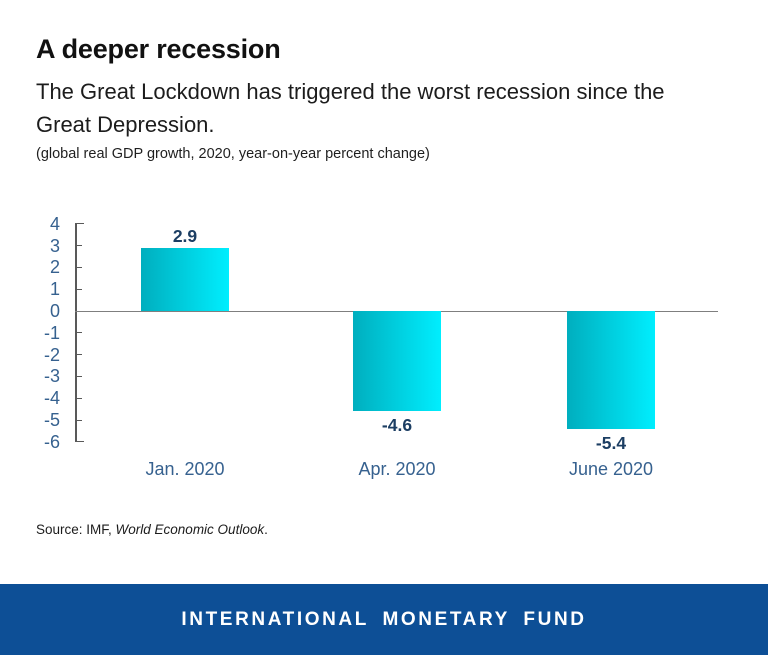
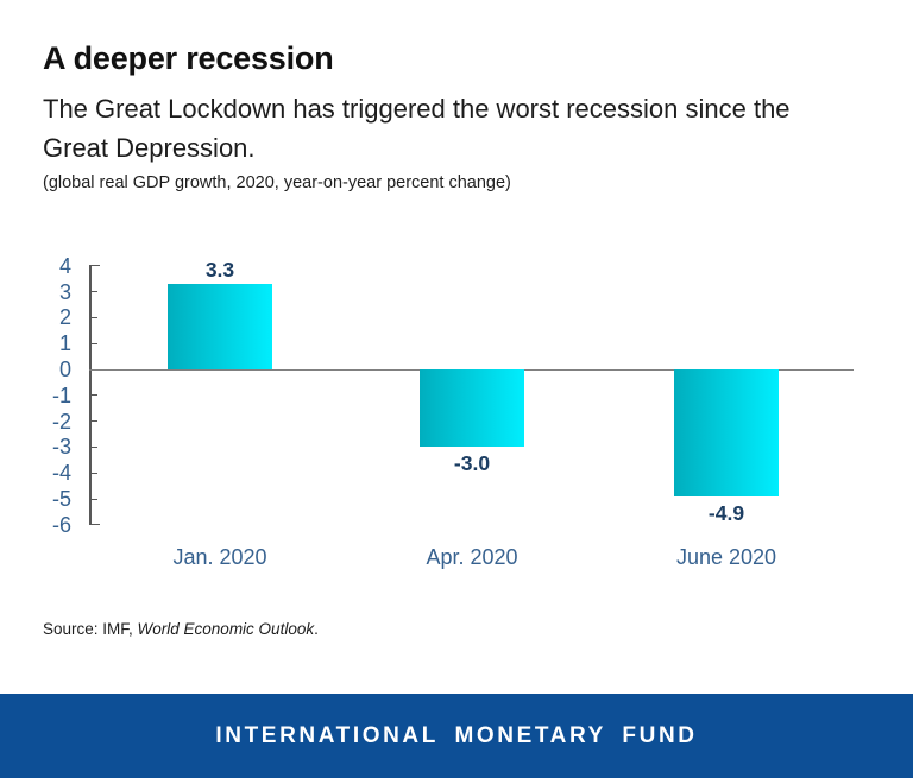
Jan. 2020: 2.9 -> 3.3
Apr. 2020: -4.6 -> -3.0
June 2020: -5.4 -> -4.9
